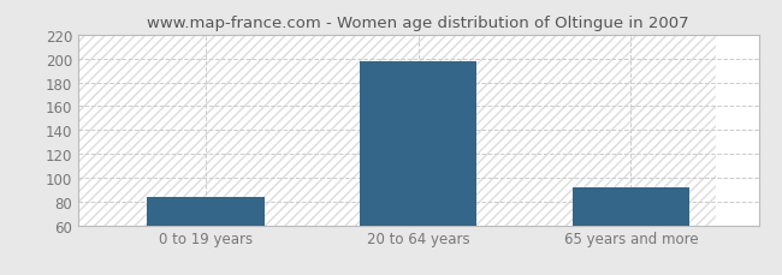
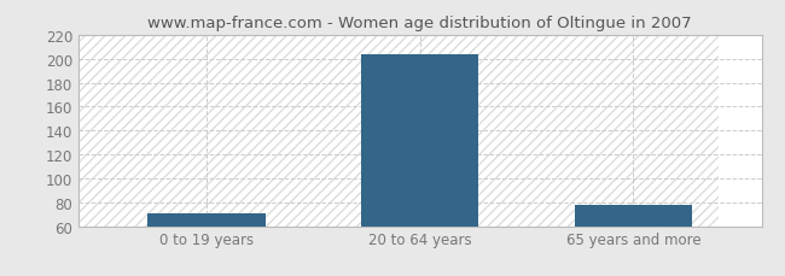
0 to 19 years: 84 -> 71
20 to 64 years: 198 -> 204
65 years and more: 92 -> 78
